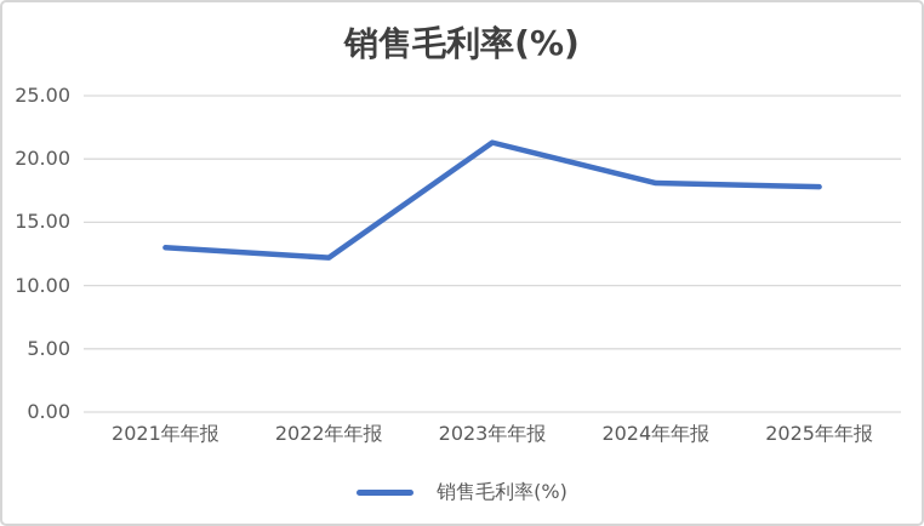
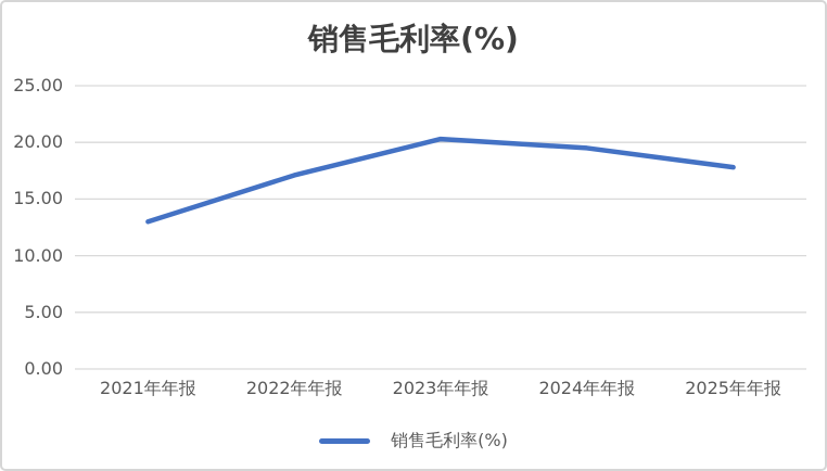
2022年年报: 12.2 -> 17.1
2023年年报: 21.3 -> 20.3
2024年年报: 18.1 -> 19.5
